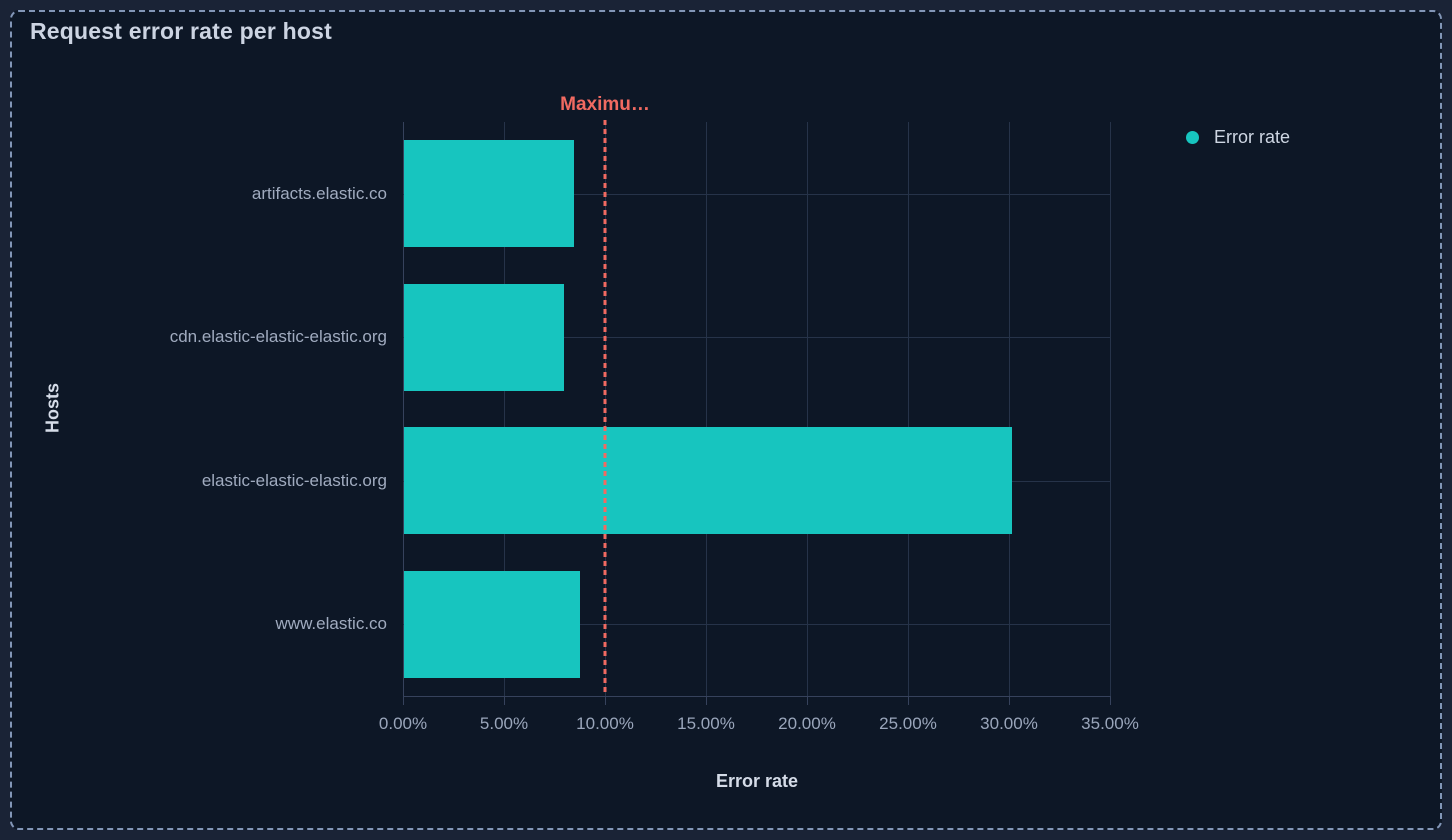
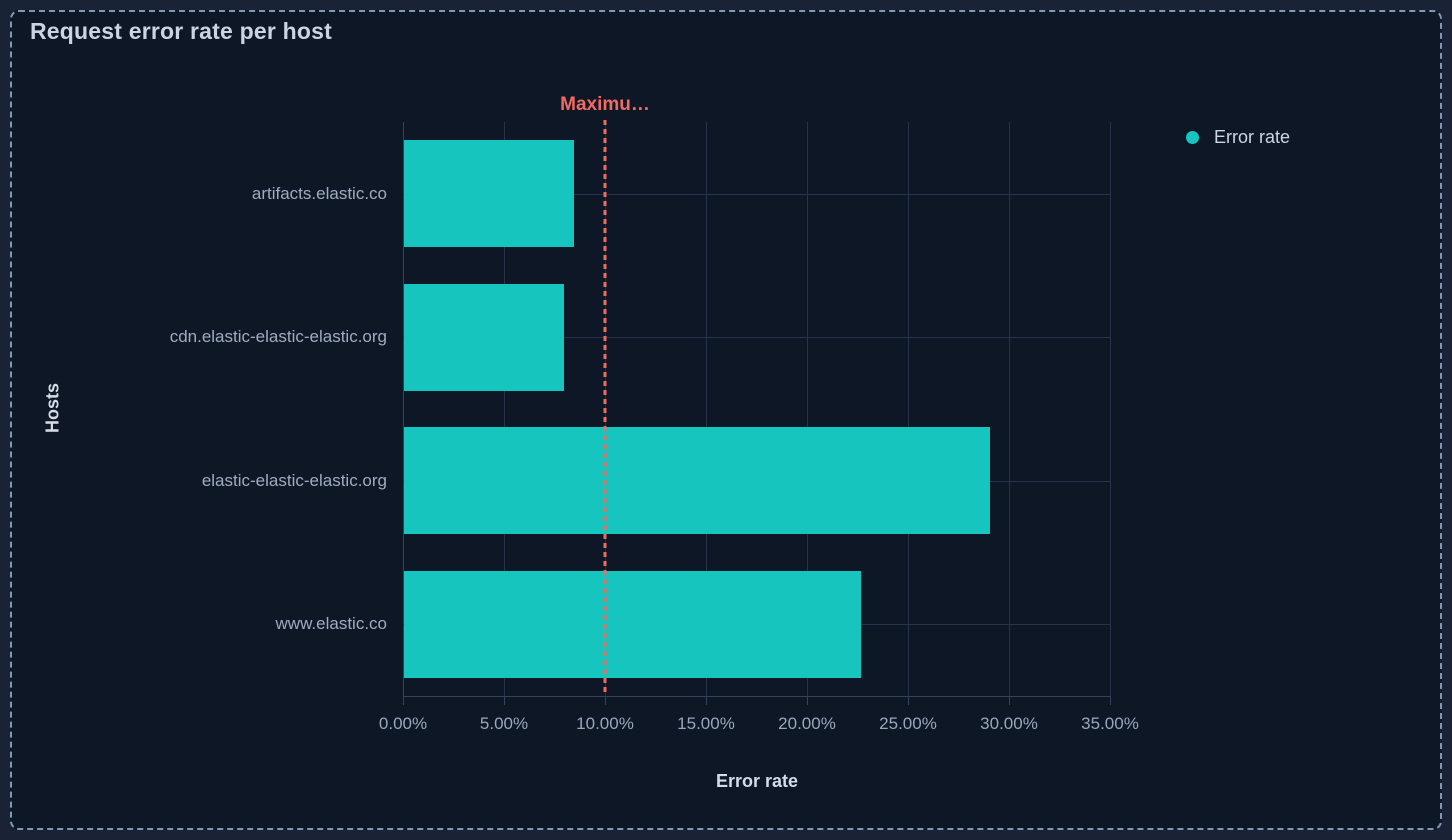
elastic-elastic-elastic.org: 30.1% -> 29.0%
www.elastic.co: 8.7% -> 22.6%
